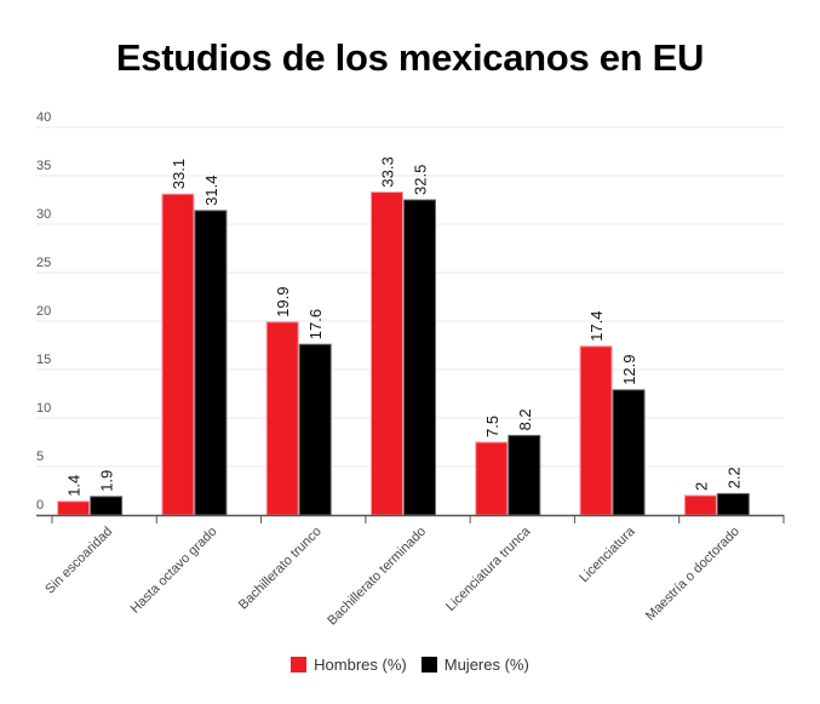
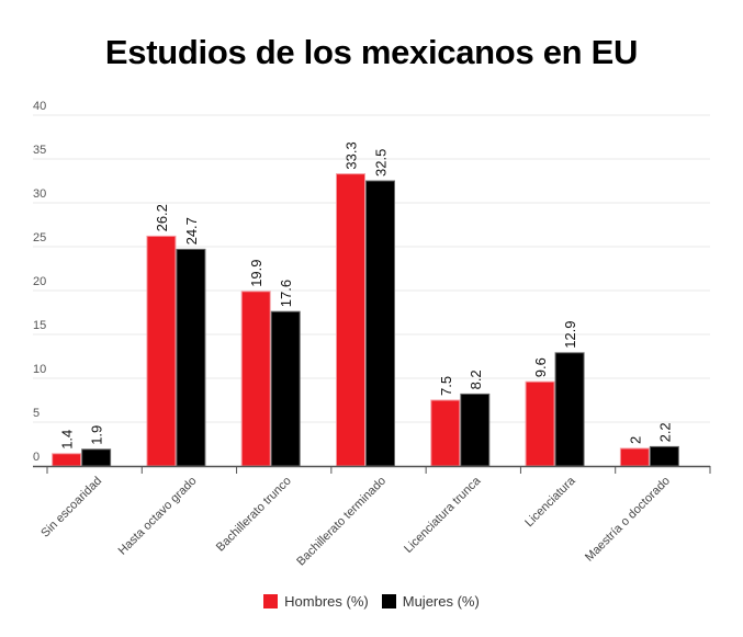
Hombres (%)/Hasta octavo grado: 33.1 -> 26.2
Mujeres (%)/Hasta octavo grado: 31.4 -> 24.7
Hombres (%)/Licenciatura: 17.4 -> 9.6
